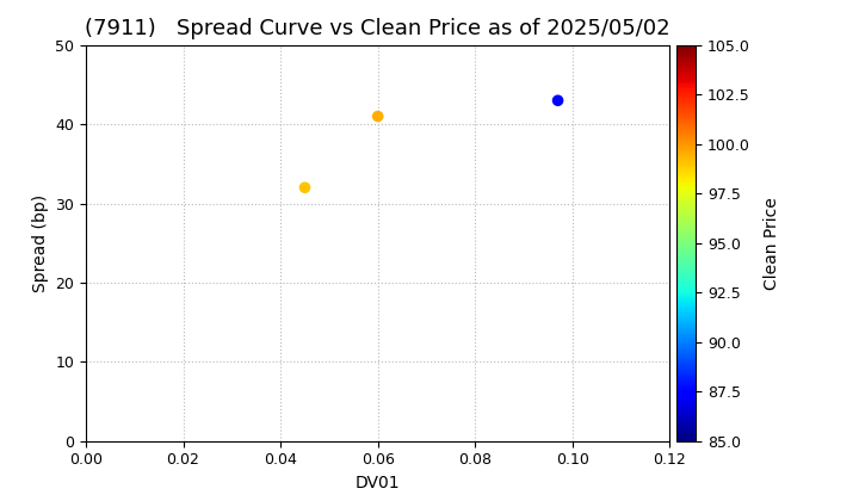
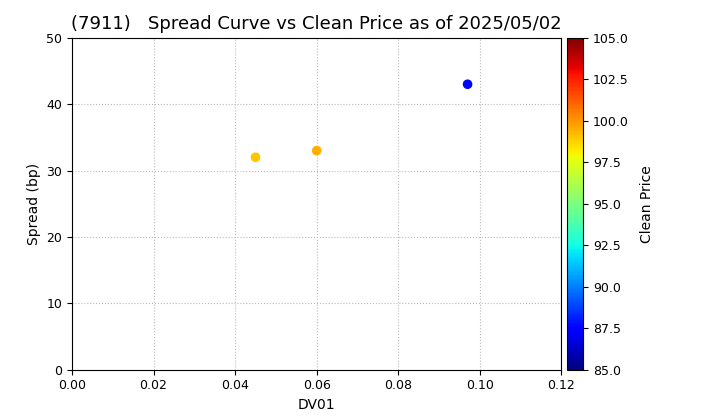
0.06: 41 -> 33
